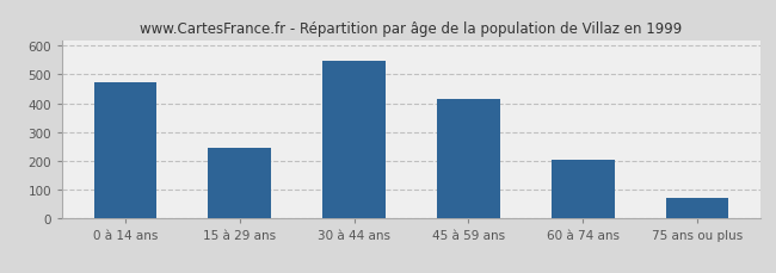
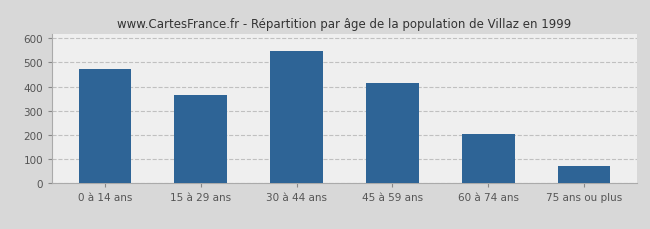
15 à 29 ans: 245 -> 365
